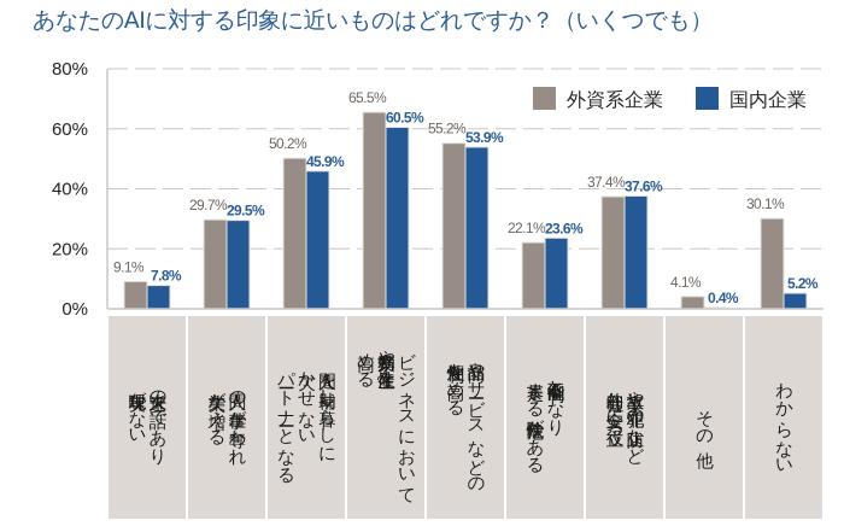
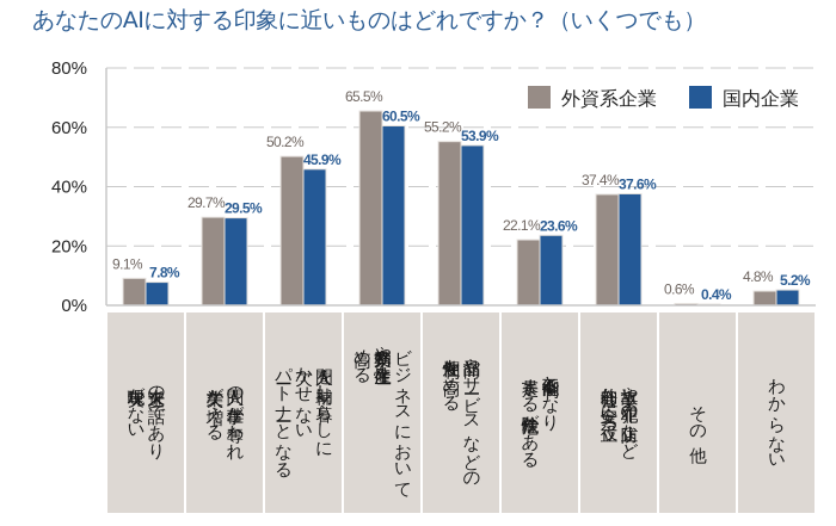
外資系企業/その他: 4.1% -> 0.6%
外資系企業/わからない: 30.1% -> 4.8%
